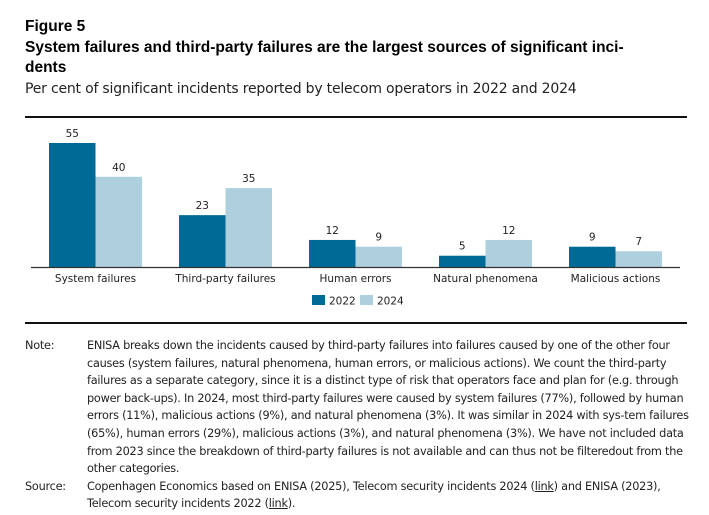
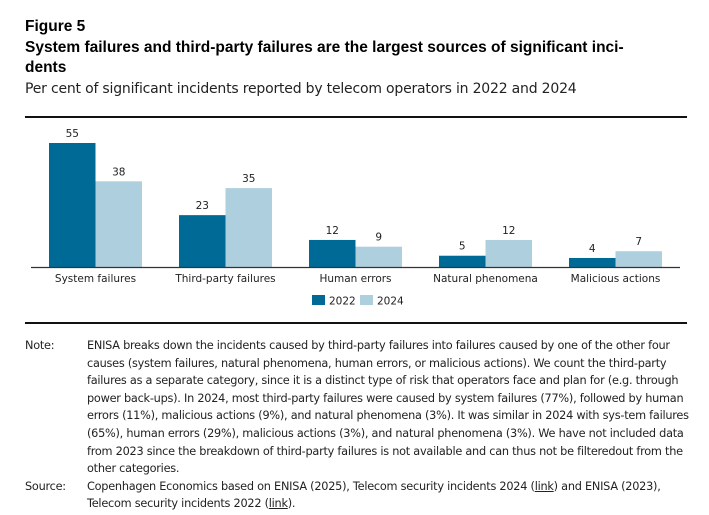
2024/System failures: 40 -> 38
2022/Malicious actions: 9 -> 4
